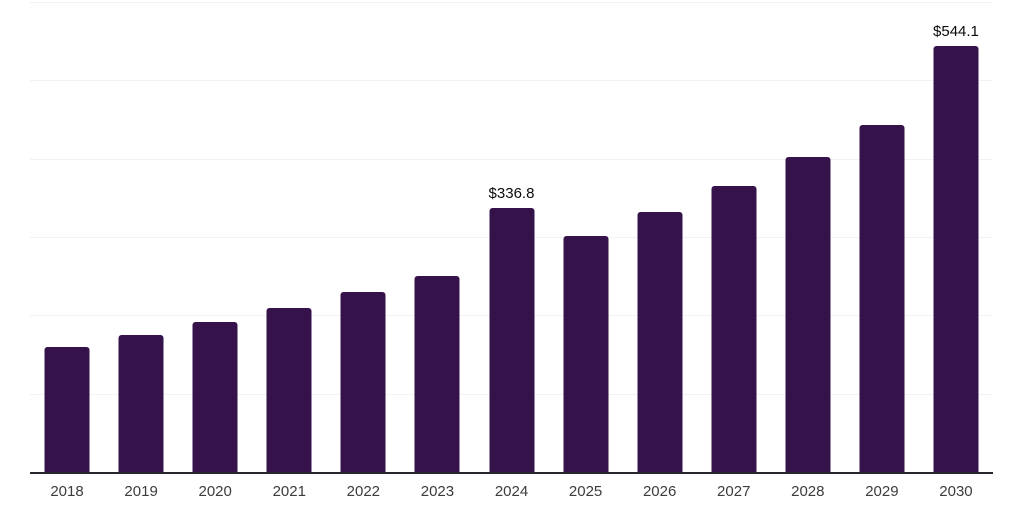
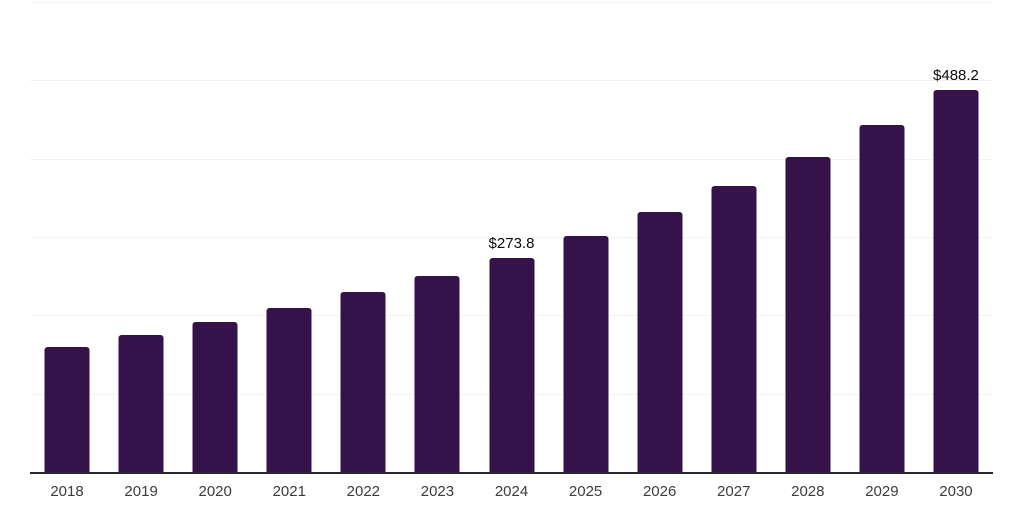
2024: $336.8 -> $273.8
2030: $544.1 -> $488.2
